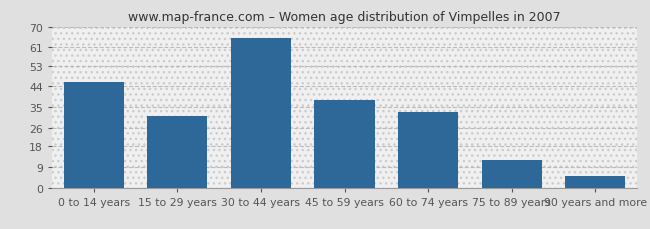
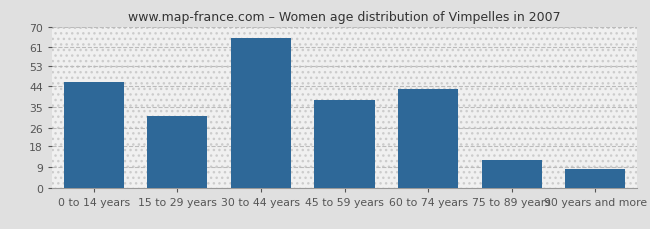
60 to 74 years: 33 -> 43
90 years and more: 5 -> 8
